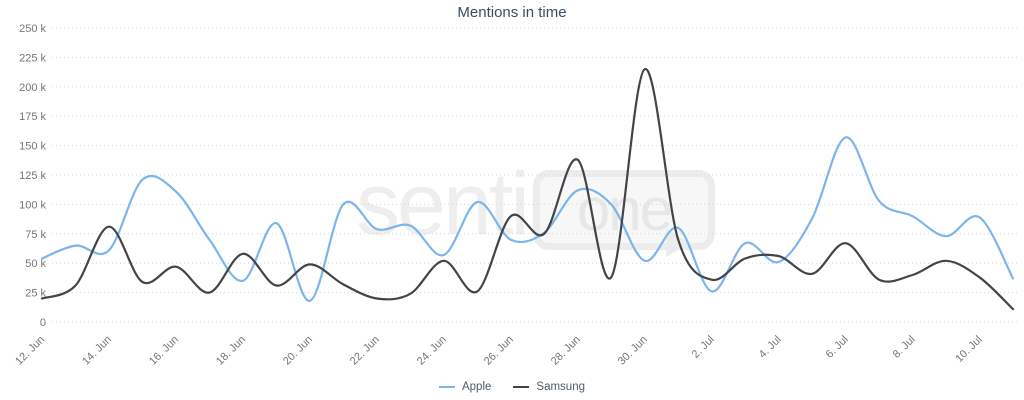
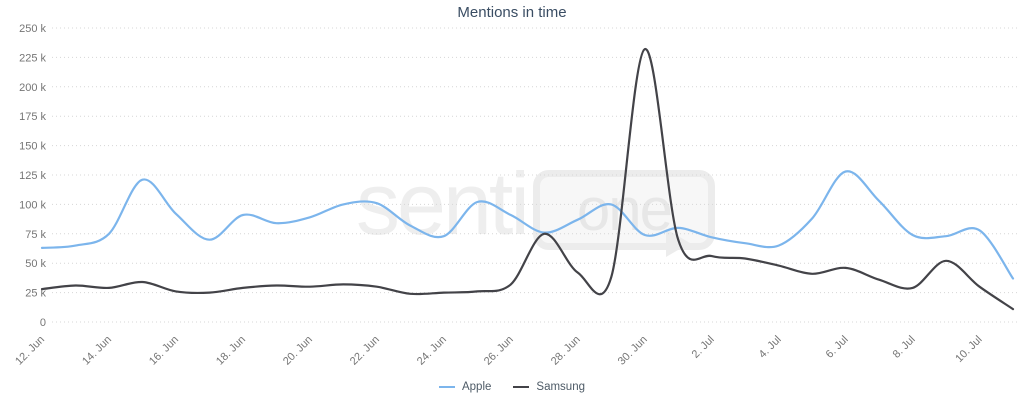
Apple/12. Jun: 54k -> 63k
Samsung/12. Jun: 20k -> 28k
Apple/14. Jun: 61k -> 75k
Samsung/14. Jun: 81k -> 29k
Apple/16. Jun: 111k -> 92k
Samsung/16. Jun: 47k -> 26k
Apple/18. Jun: 35k -> 91k
Samsung/18. Jun: 58k -> 29k
Apple/20. Jun: 18k -> 89k
Samsung/20. Jun: 49k -> 30k
Apple/22. Jun: 79k -> 101k
Samsung/22. Jun: 20k -> 30k
Apple/24. Jun: 57k -> 73k
Samsung/24. Jun: 52k -> 25k
Apple/26. Jun: 70k -> 91k
Samsung/26. Jun: 90k -> 32k
Apple/28. Jun: 112k -> 87k
Samsung/28. Jun: 138k -> 42k
Apple/30. Jun: 52k -> 74k
Samsung/30. Jun: 215k -> 232k
Apple/2. Jul: 26k -> 72k
Samsung/2. Jul: 36k -> 56k
Apple/4. Jul: 51k -> 65k
Samsung/4. Jul: 56k -> 48k
Apple/6. Jul: 157k -> 128k
Samsung/6. Jul: 67k -> 46k
Apple/8. Jul: 90k -> 74k
Samsung/8. Jul: 40k -> 29k
Apple/10. Jul: 89k -> 78k
Samsung/10. Jul: 38k -> 30k
